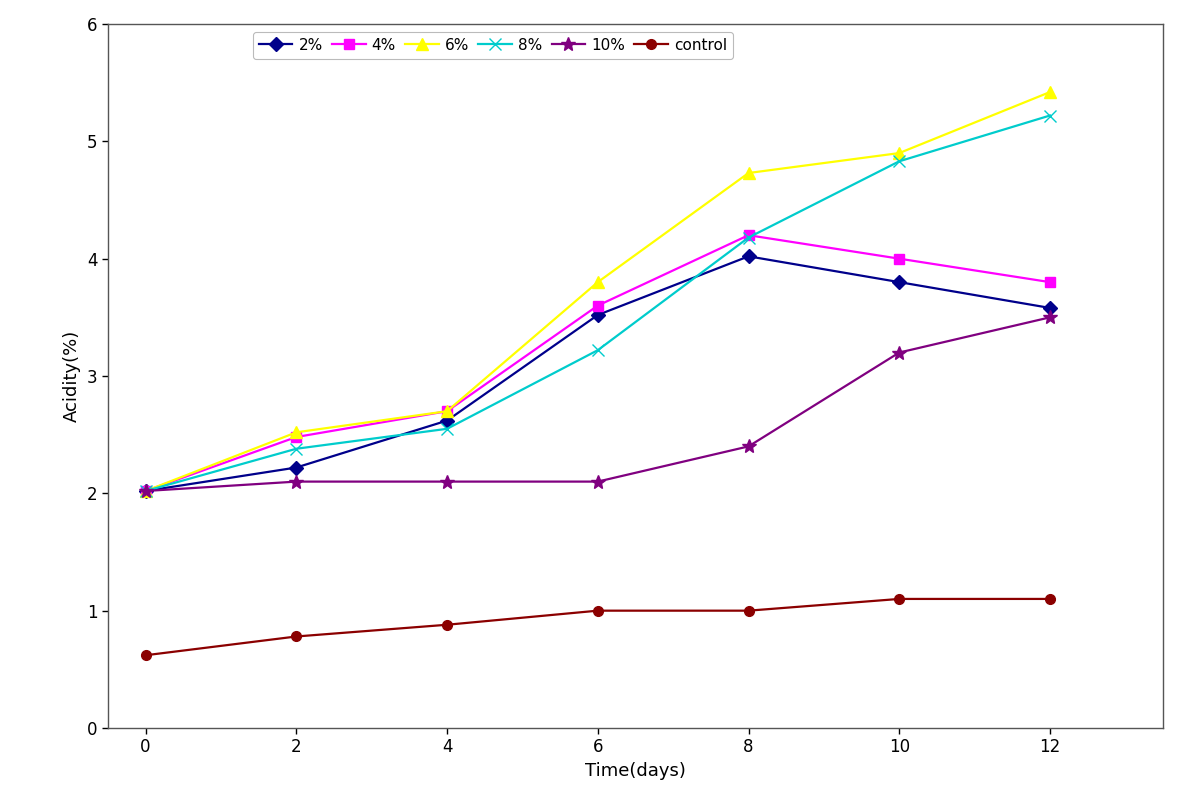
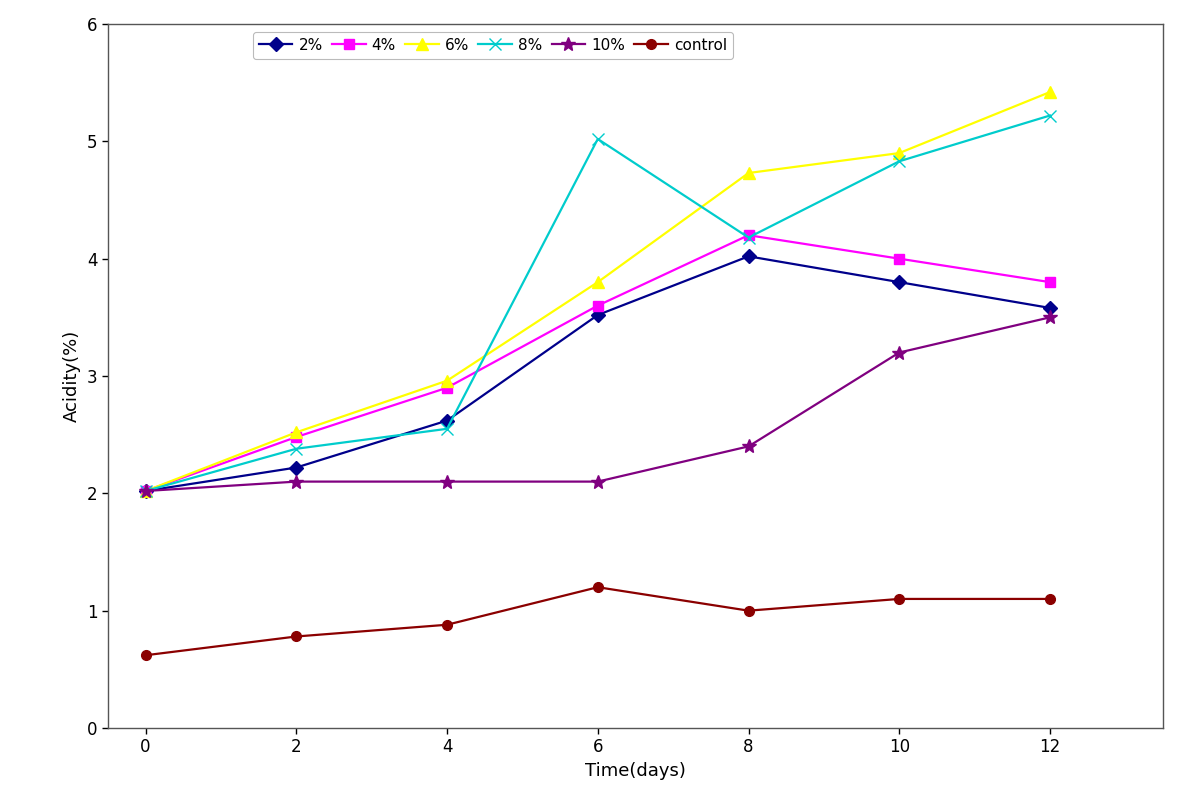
4%/4: 2.70 -> 2.90
6%/4: 2.70 -> 2.96
8%/6: 3.22 -> 5.02
control/6: 1.00 -> 1.20
